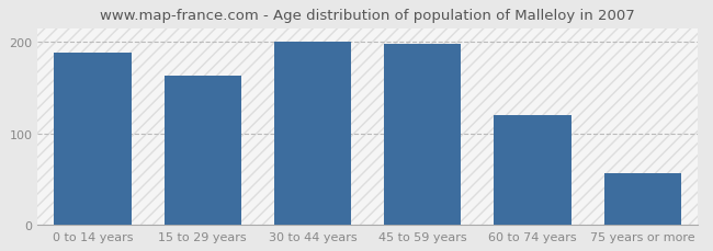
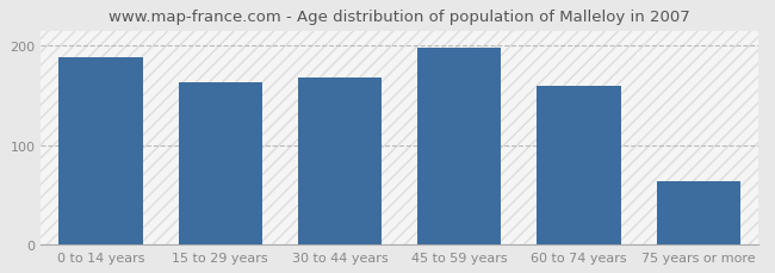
30 to 44 years: 200 -> 168
60 to 74 years: 120 -> 160
75 years or more: 57 -> 64
